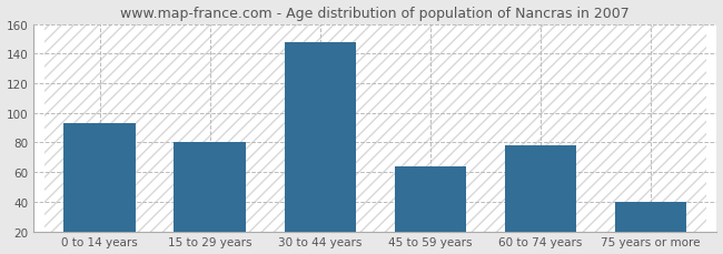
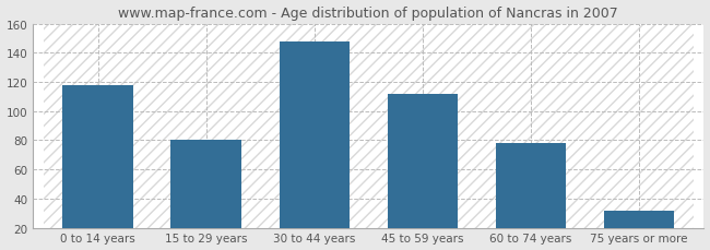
0 to 14 years: 93 -> 118
45 to 59 years: 64 -> 112
75 years or more: 40 -> 32
